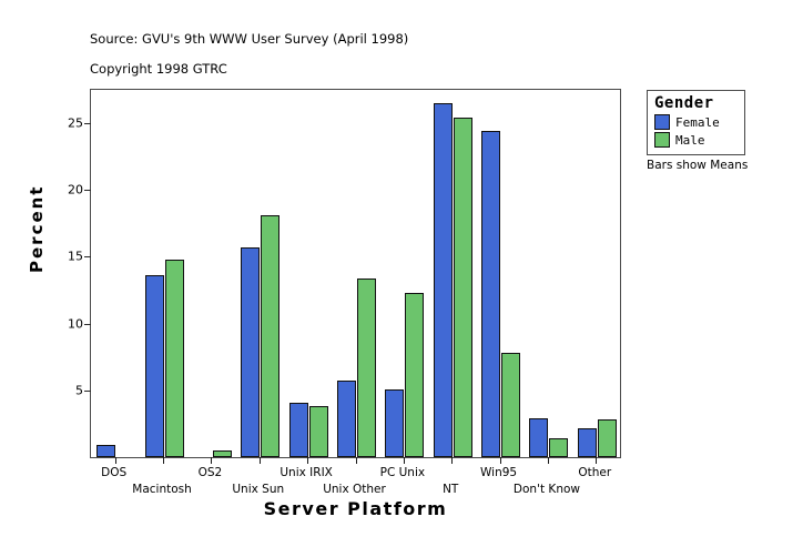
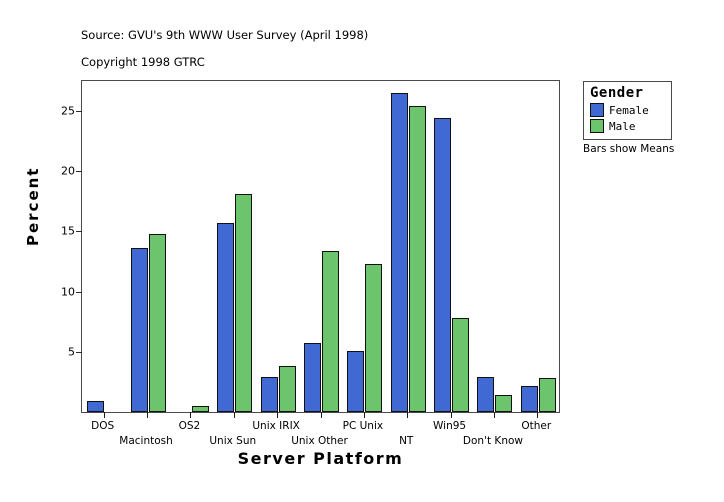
Female/Unix IRIX: 4.1 -> 2.9
